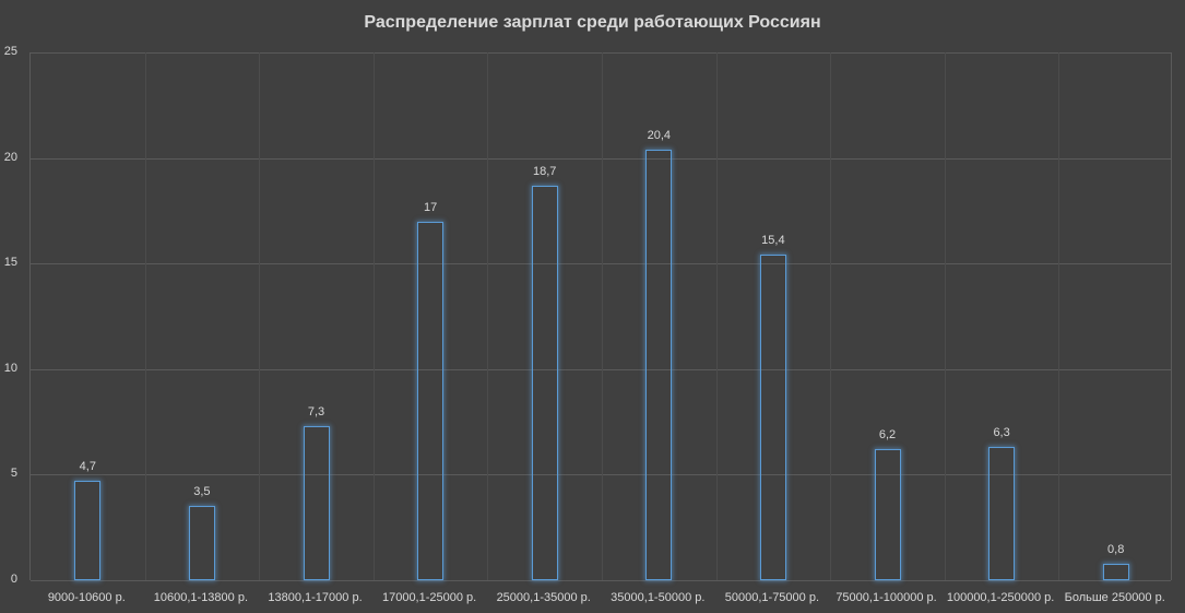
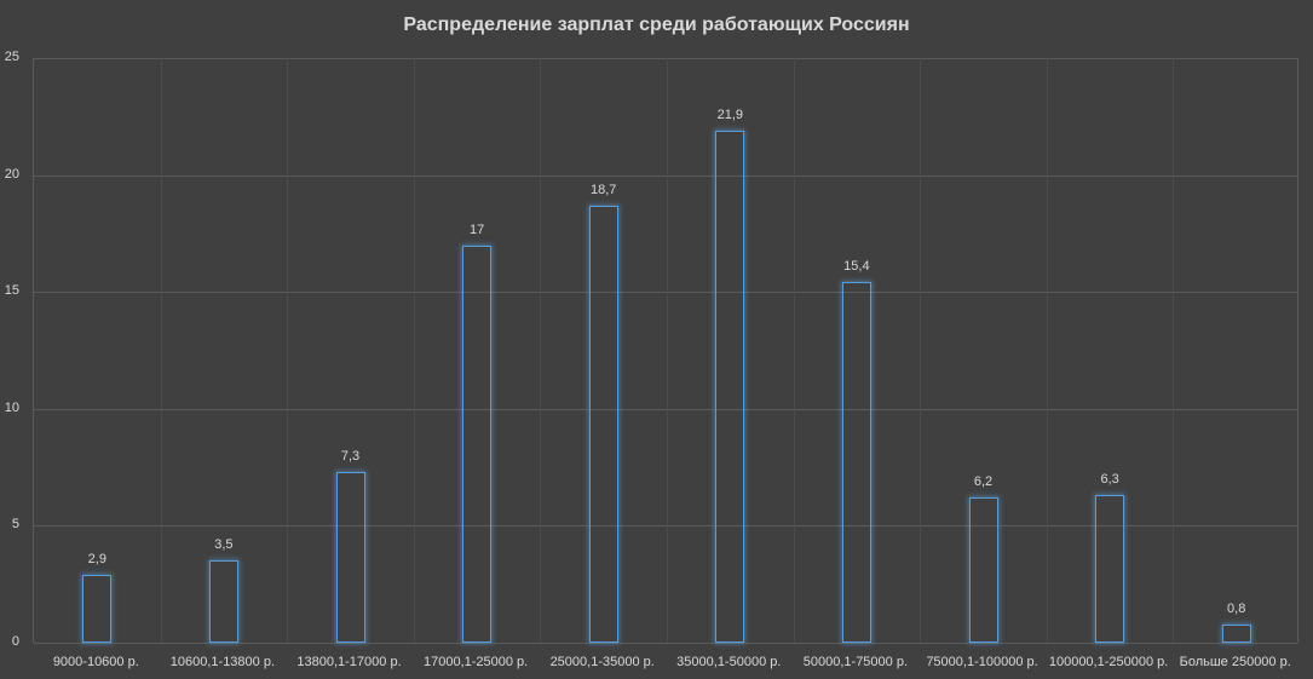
9000-10600 р.: 4,7 -> 2,9
35000,1-50000 р.: 20,4 -> 21,9
